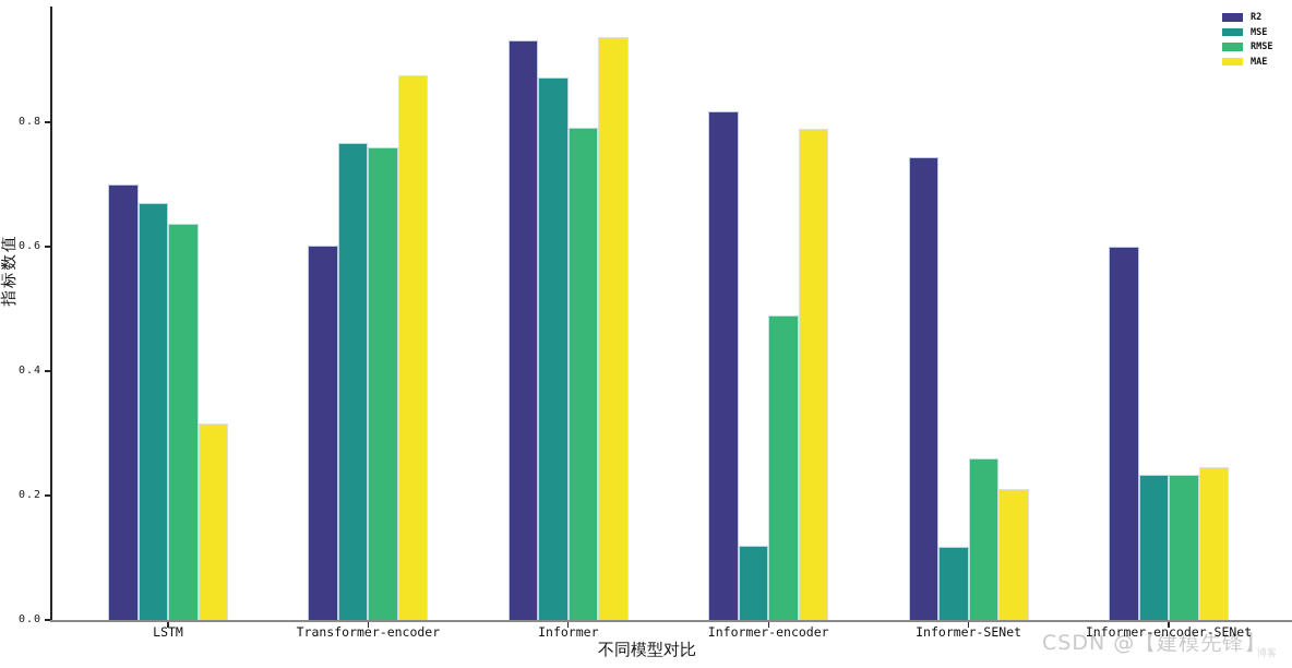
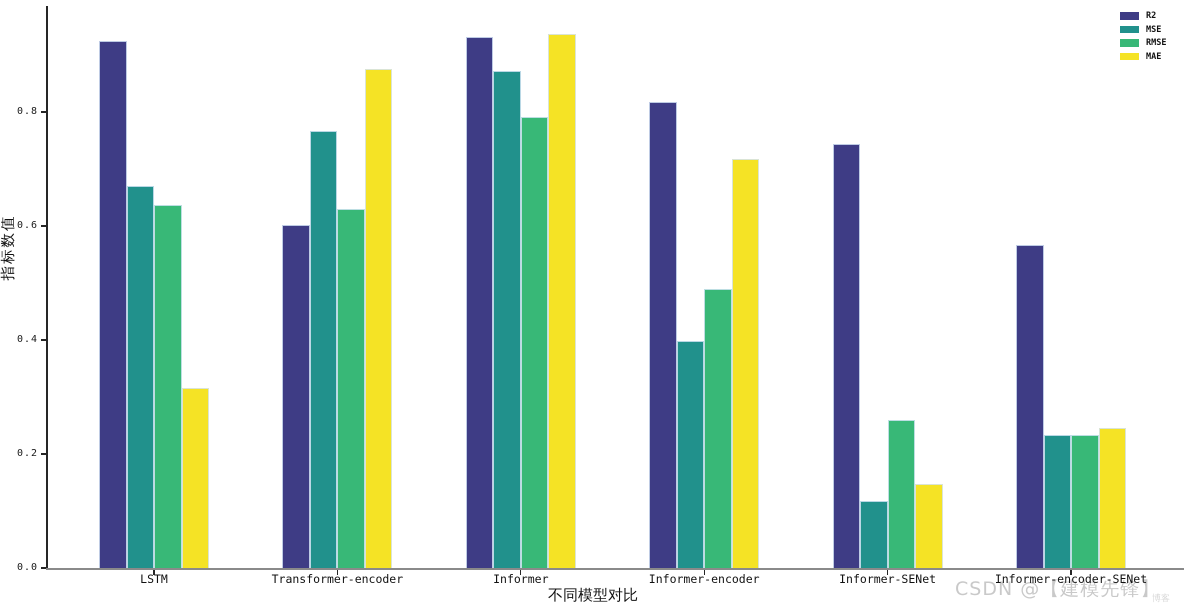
R2/LSTM: 0.70 -> 0.93
RMSE/Transformer-encoder: 0.76 -> 0.63
MSE/Informer-encoder: 0.12 -> 0.40
MAE/Informer-encoder: 0.79 -> 0.72
MAE/Informer-SENet: 0.21 -> 0.15
R2/Informer-encoder-SENet: 0.60 -> 0.57
